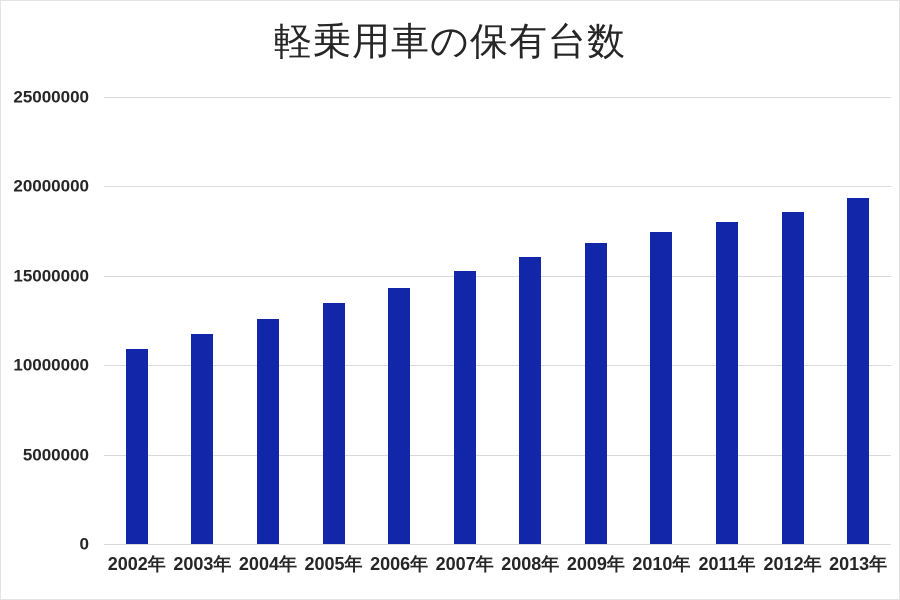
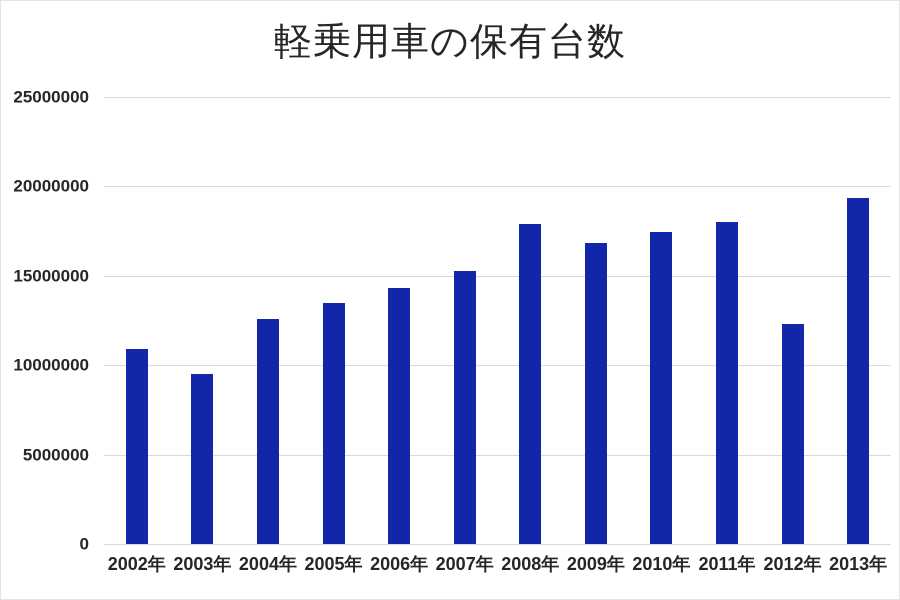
2003年: 11800000 -> 9500000
2008年: 16000000 -> 17900000
2012年: 18600000 -> 12300000
